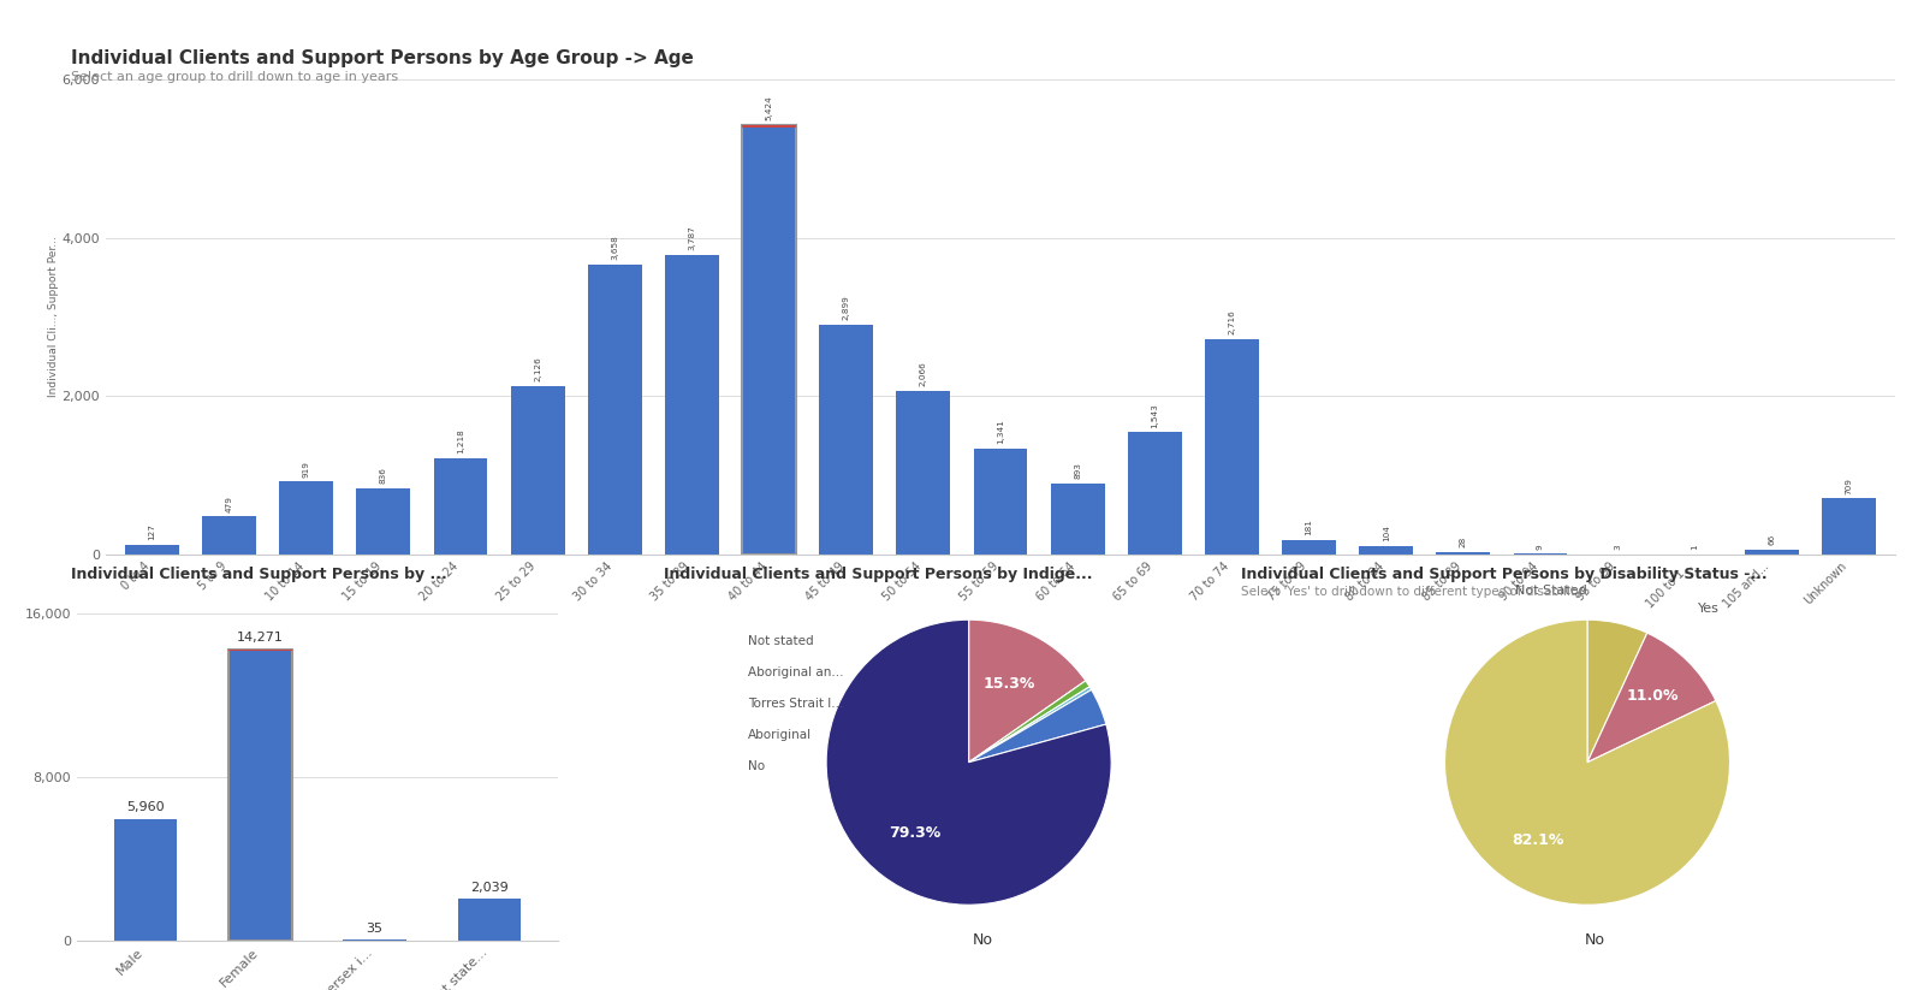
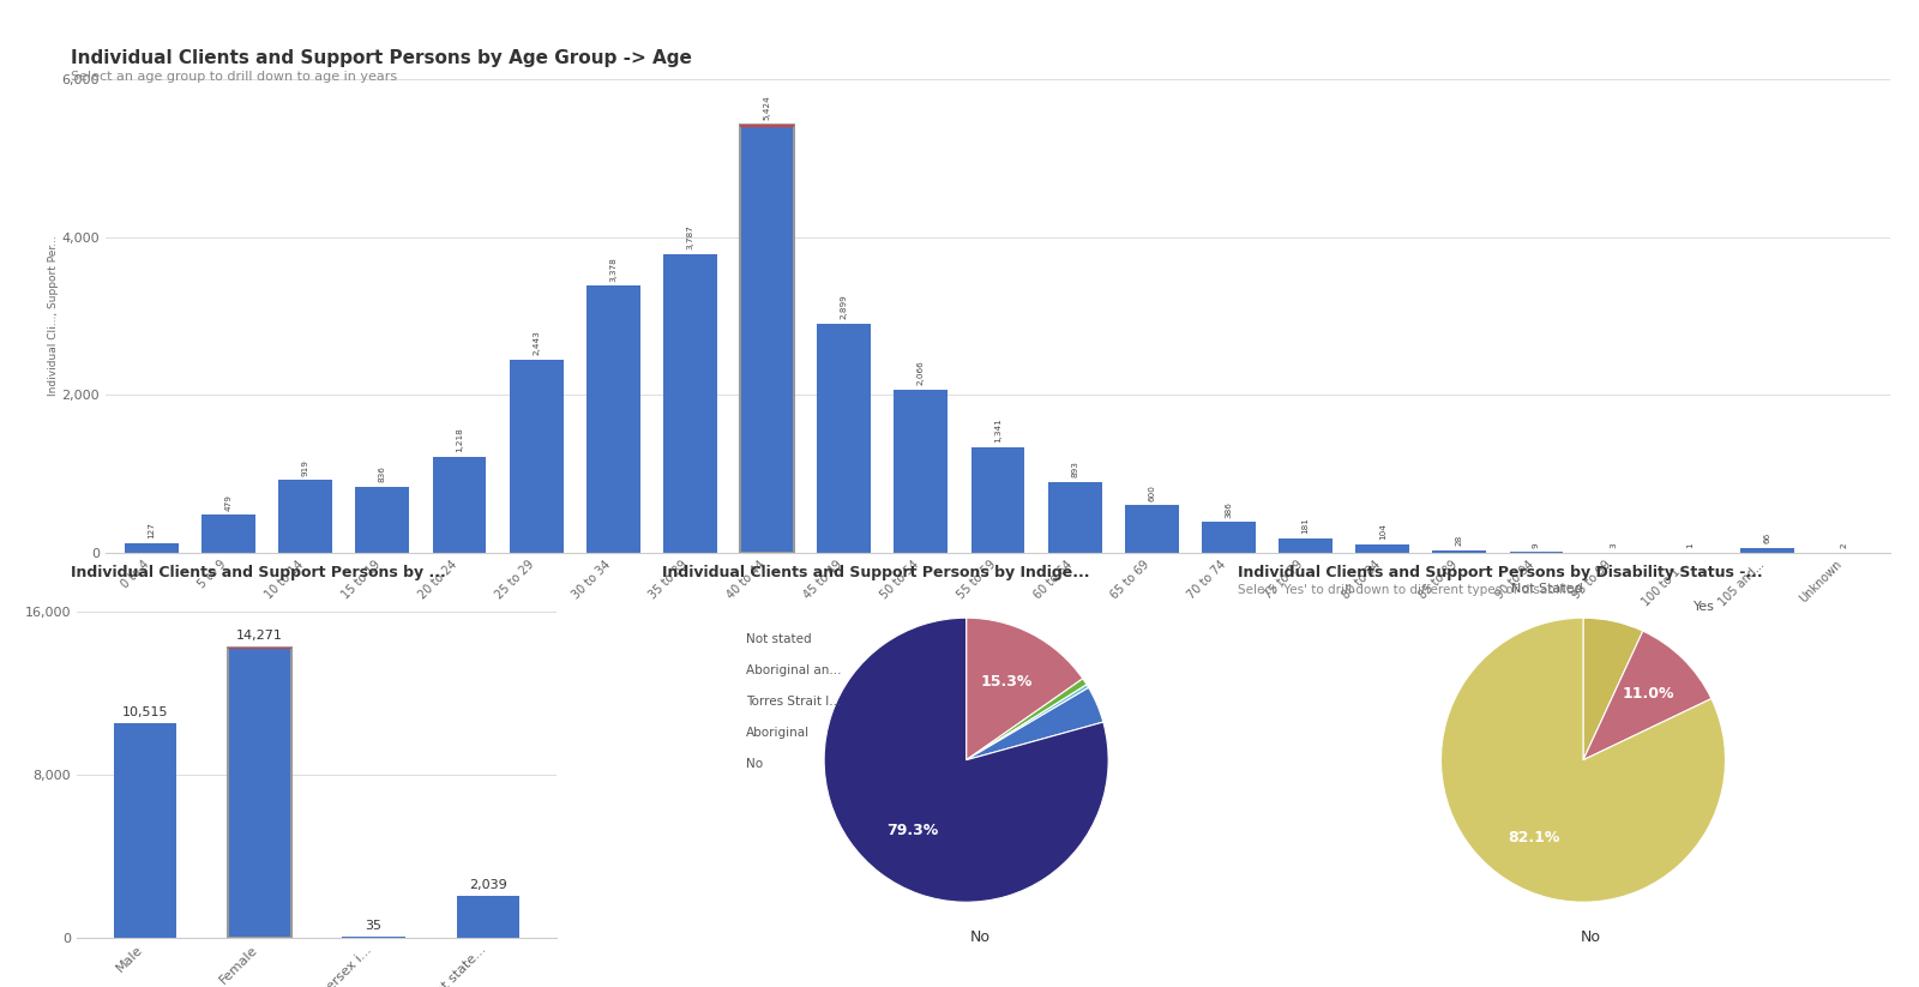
25 to 29: 2,126 -> 2,443
30 to 34: 3,658 -> 3,378
65 to 69: 1,543 -> 600
70 to 74: 2,716 -> 386
Unknown: 709 -> 2
Male: 5,960 -> 10,515
